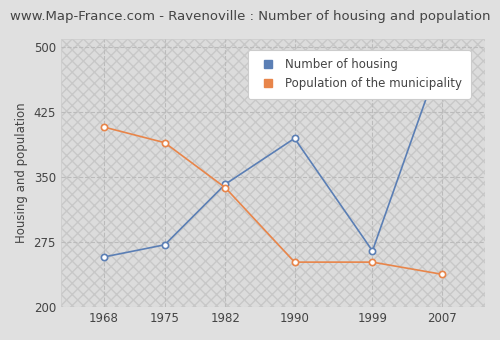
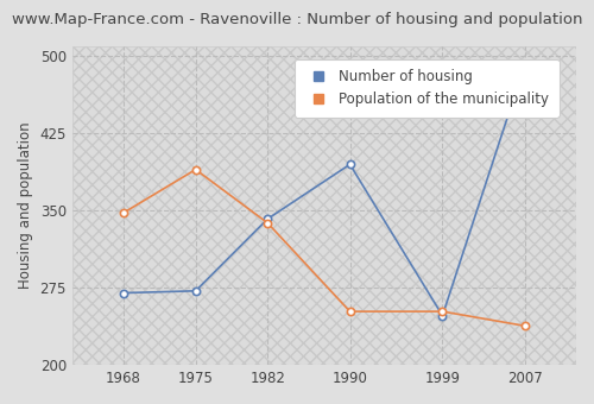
Number of housing/1968: 258 -> 270
Population of the municipality/1968: 408 -> 348
Number of housing/1999: 265 -> 248
